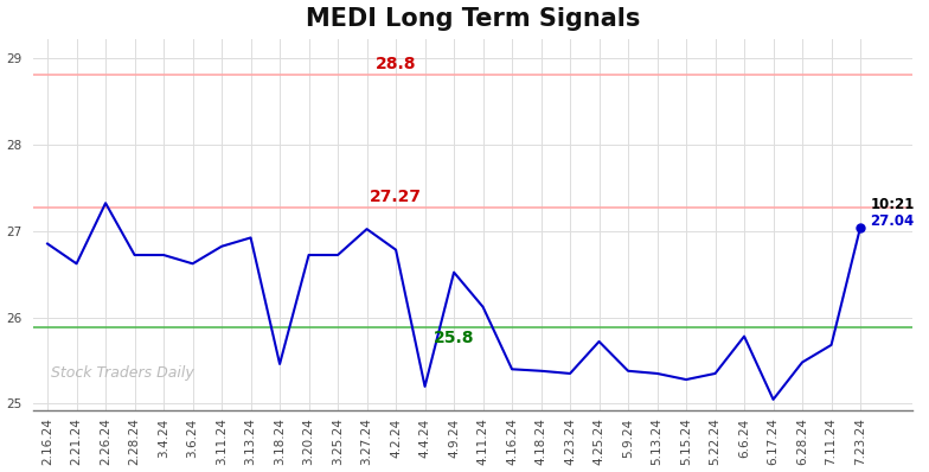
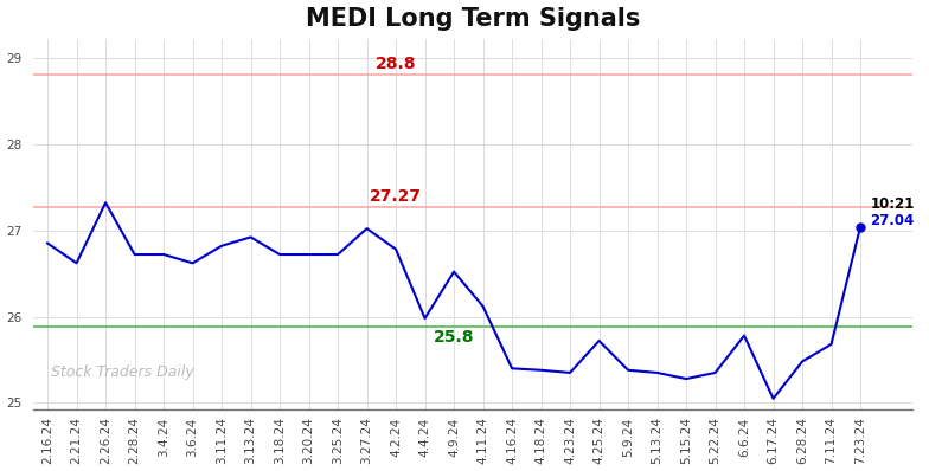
3.18.24: 25.46 -> 26.72
4.4.24: 25.20 -> 25.98
